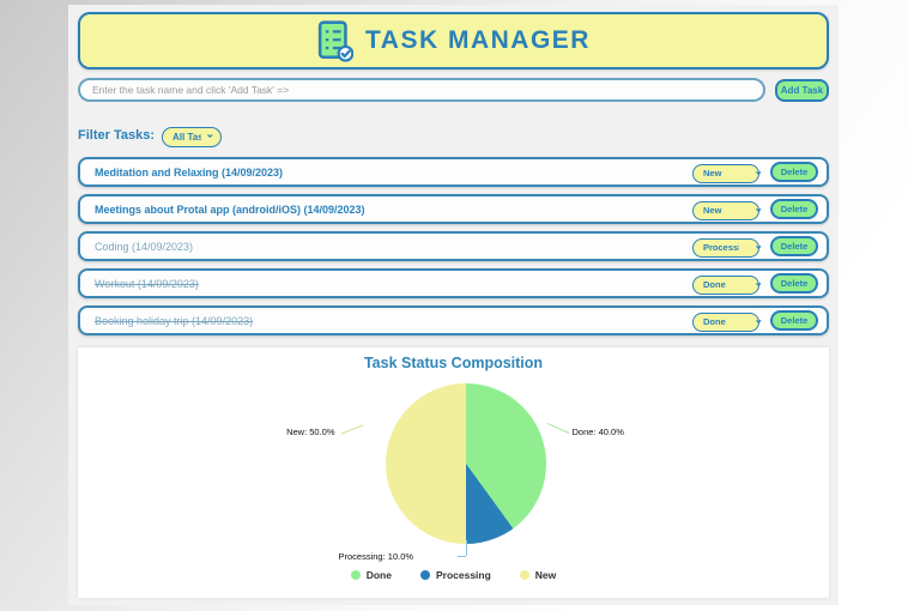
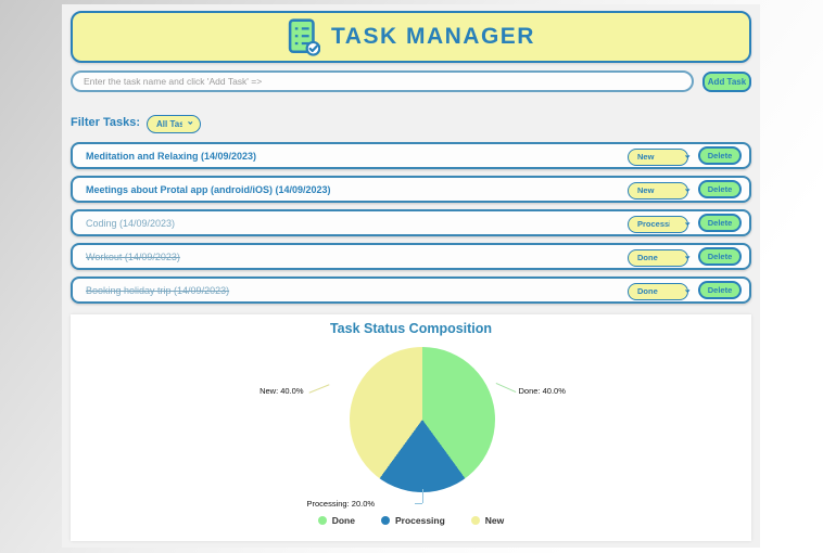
Processing: 10.0% -> 20.0%
New: 50.0% -> 40.0%
